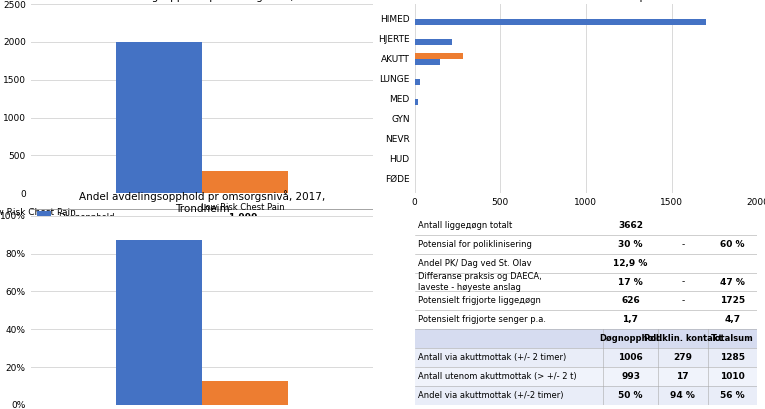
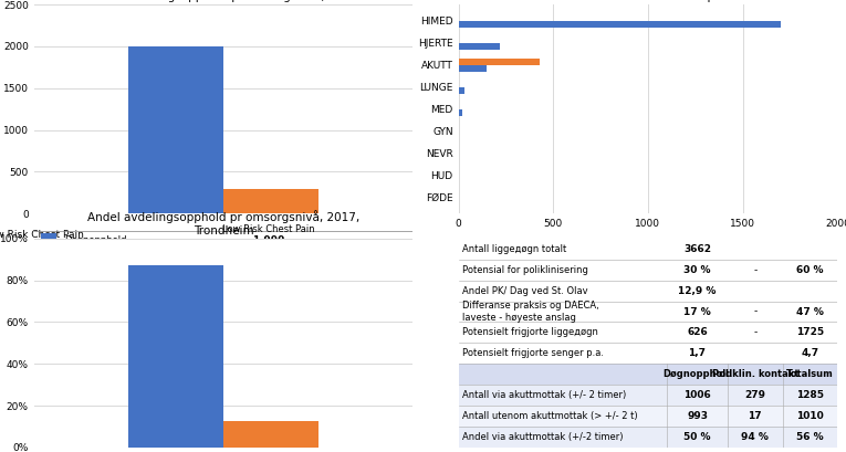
Polklin. kontakt/AKUTT: 280 -> 430
